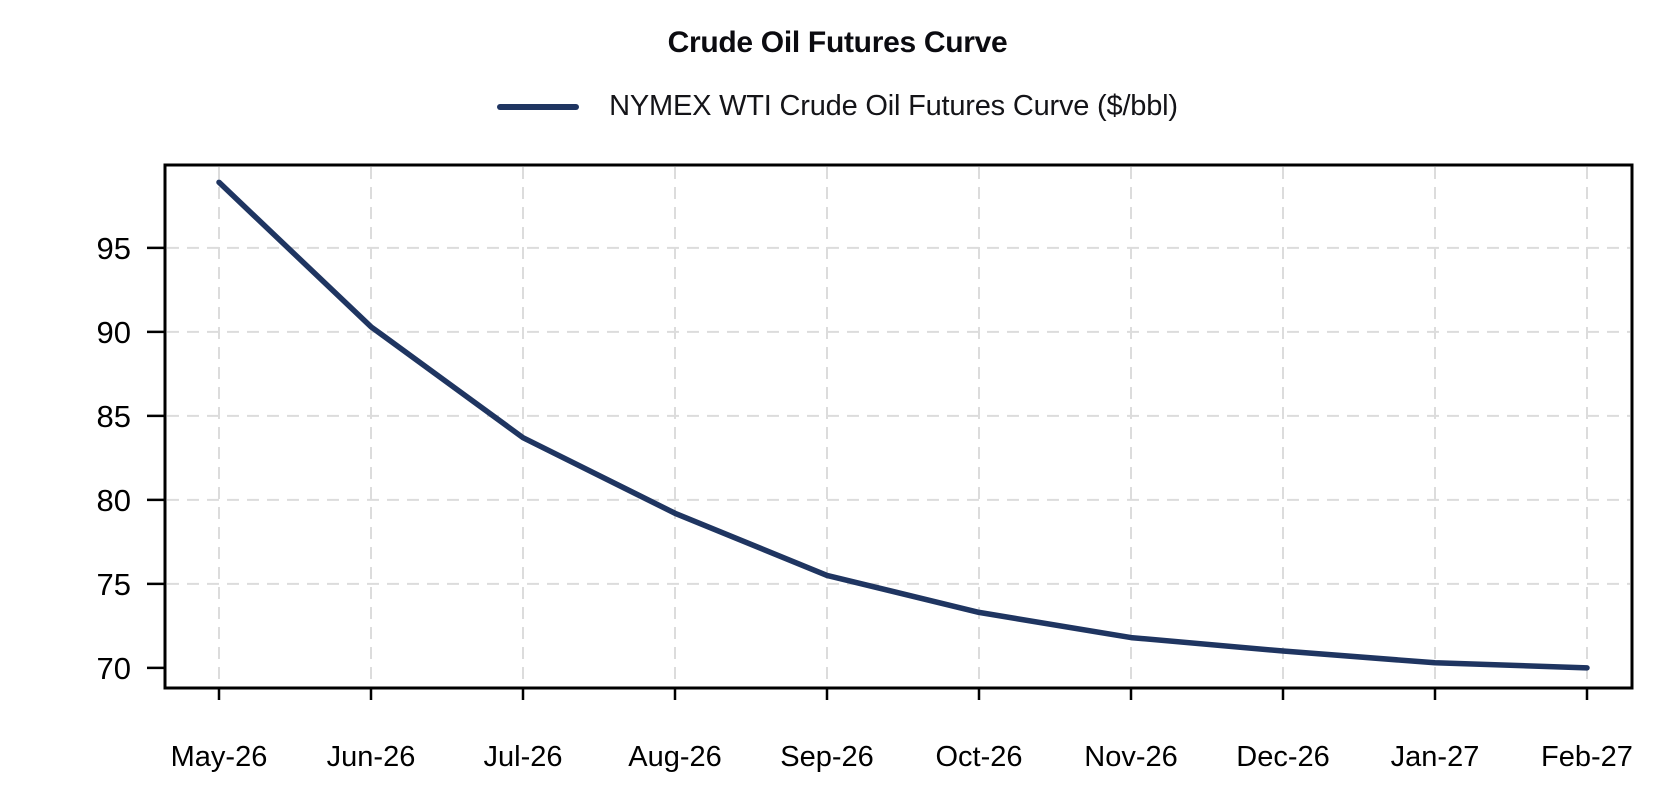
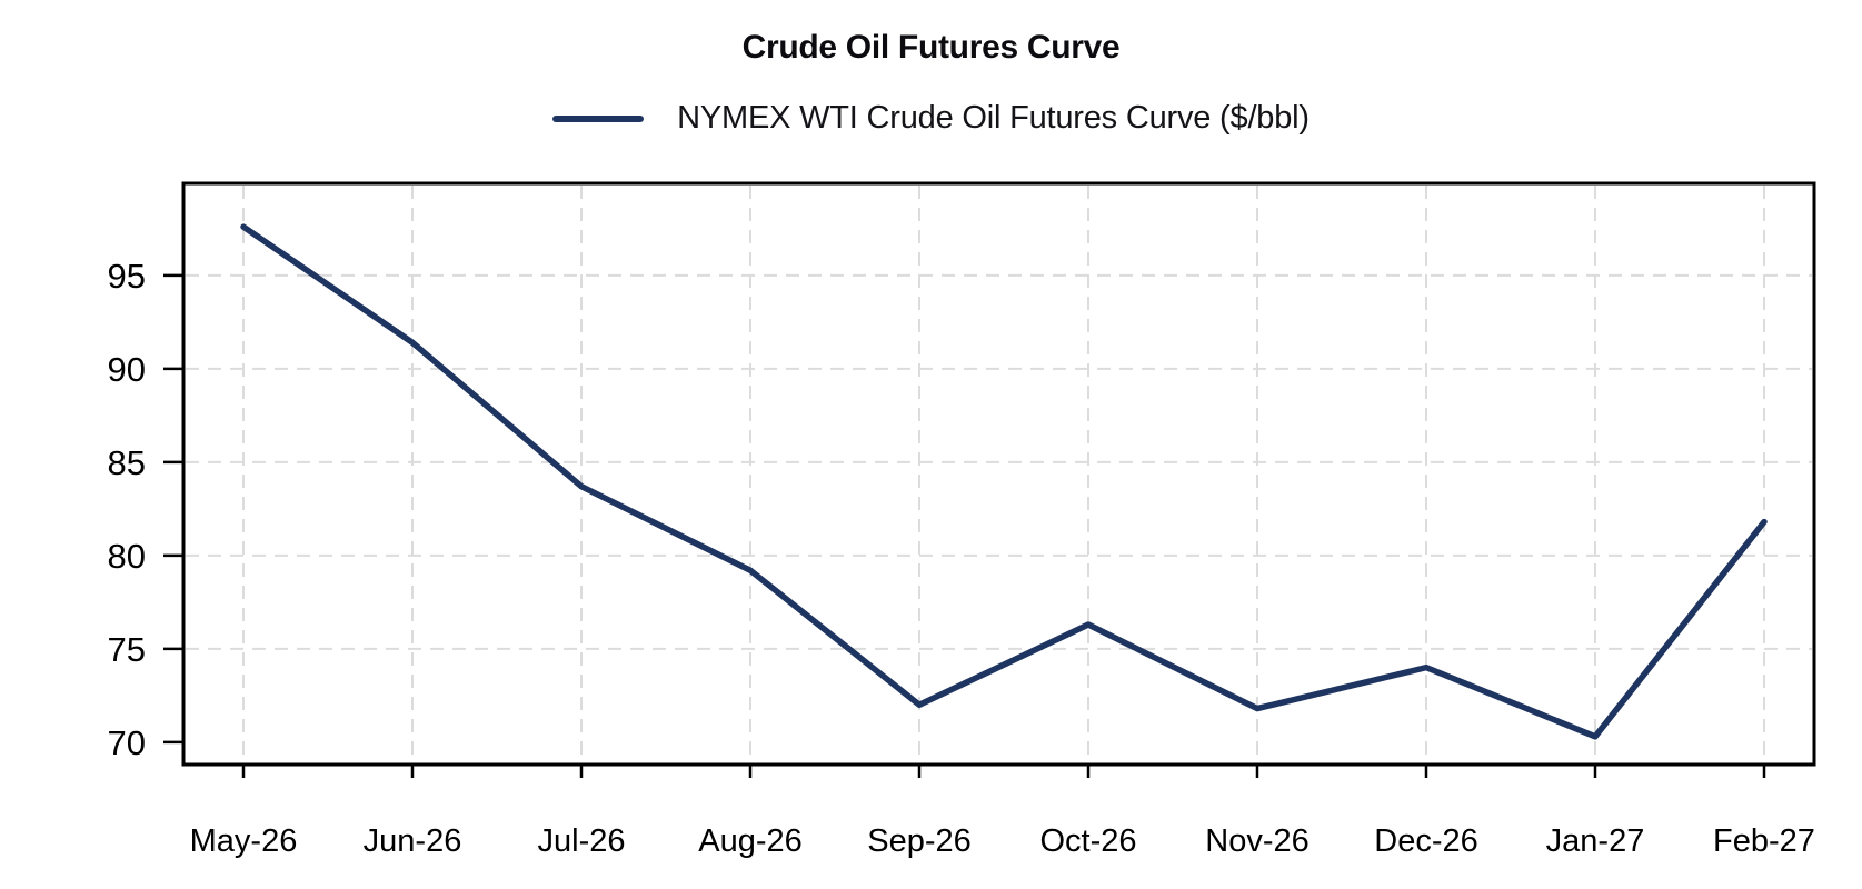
May-26: 98.9 -> 97.6
Jun-26: 90.3 -> 91.4
Sep-26: 75.5 -> 72.0
Oct-26: 73.3 -> 76.3
Dec-26: 71.0 -> 74.0
Feb-27: 70.0 -> 81.8
